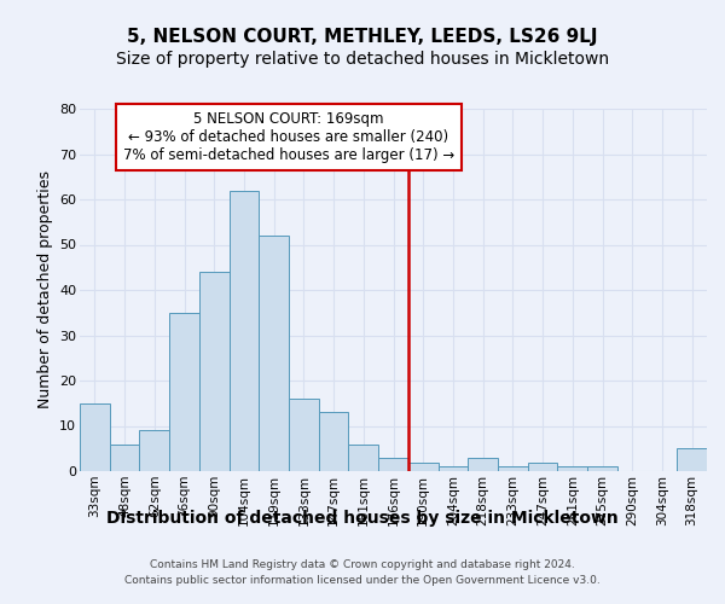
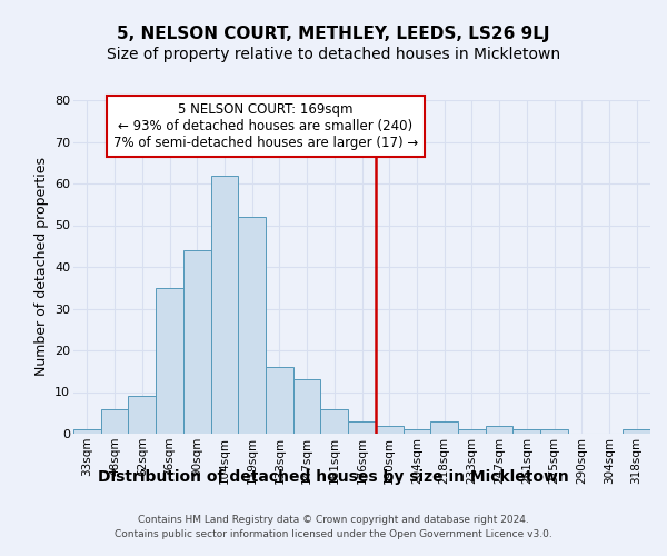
33sqm: 15 -> 1
318sqm: 5 -> 1
